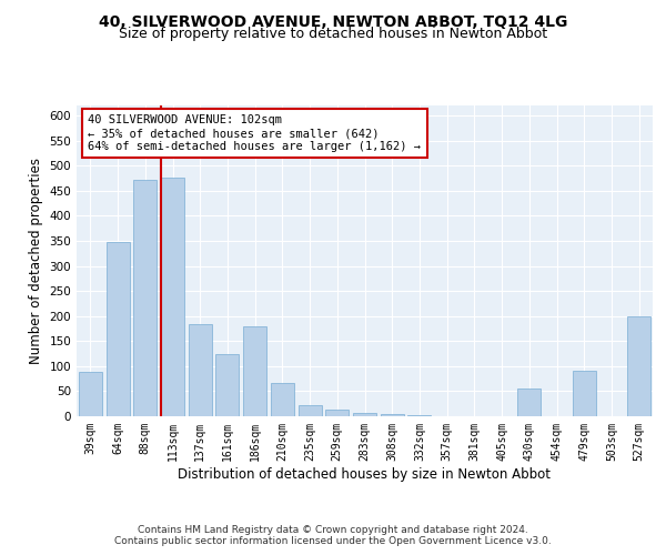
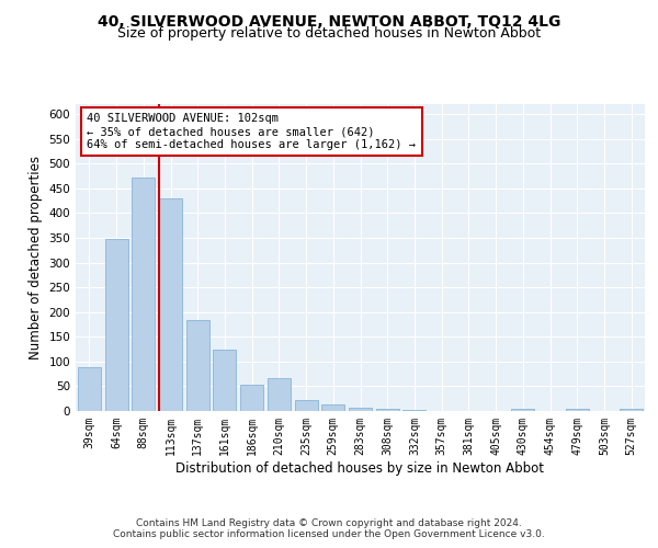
113sqm: 475 -> 430
186sqm: 180 -> 53
430sqm: 55 -> 5
479sqm: 90 -> 4
527sqm: 200 -> 4
